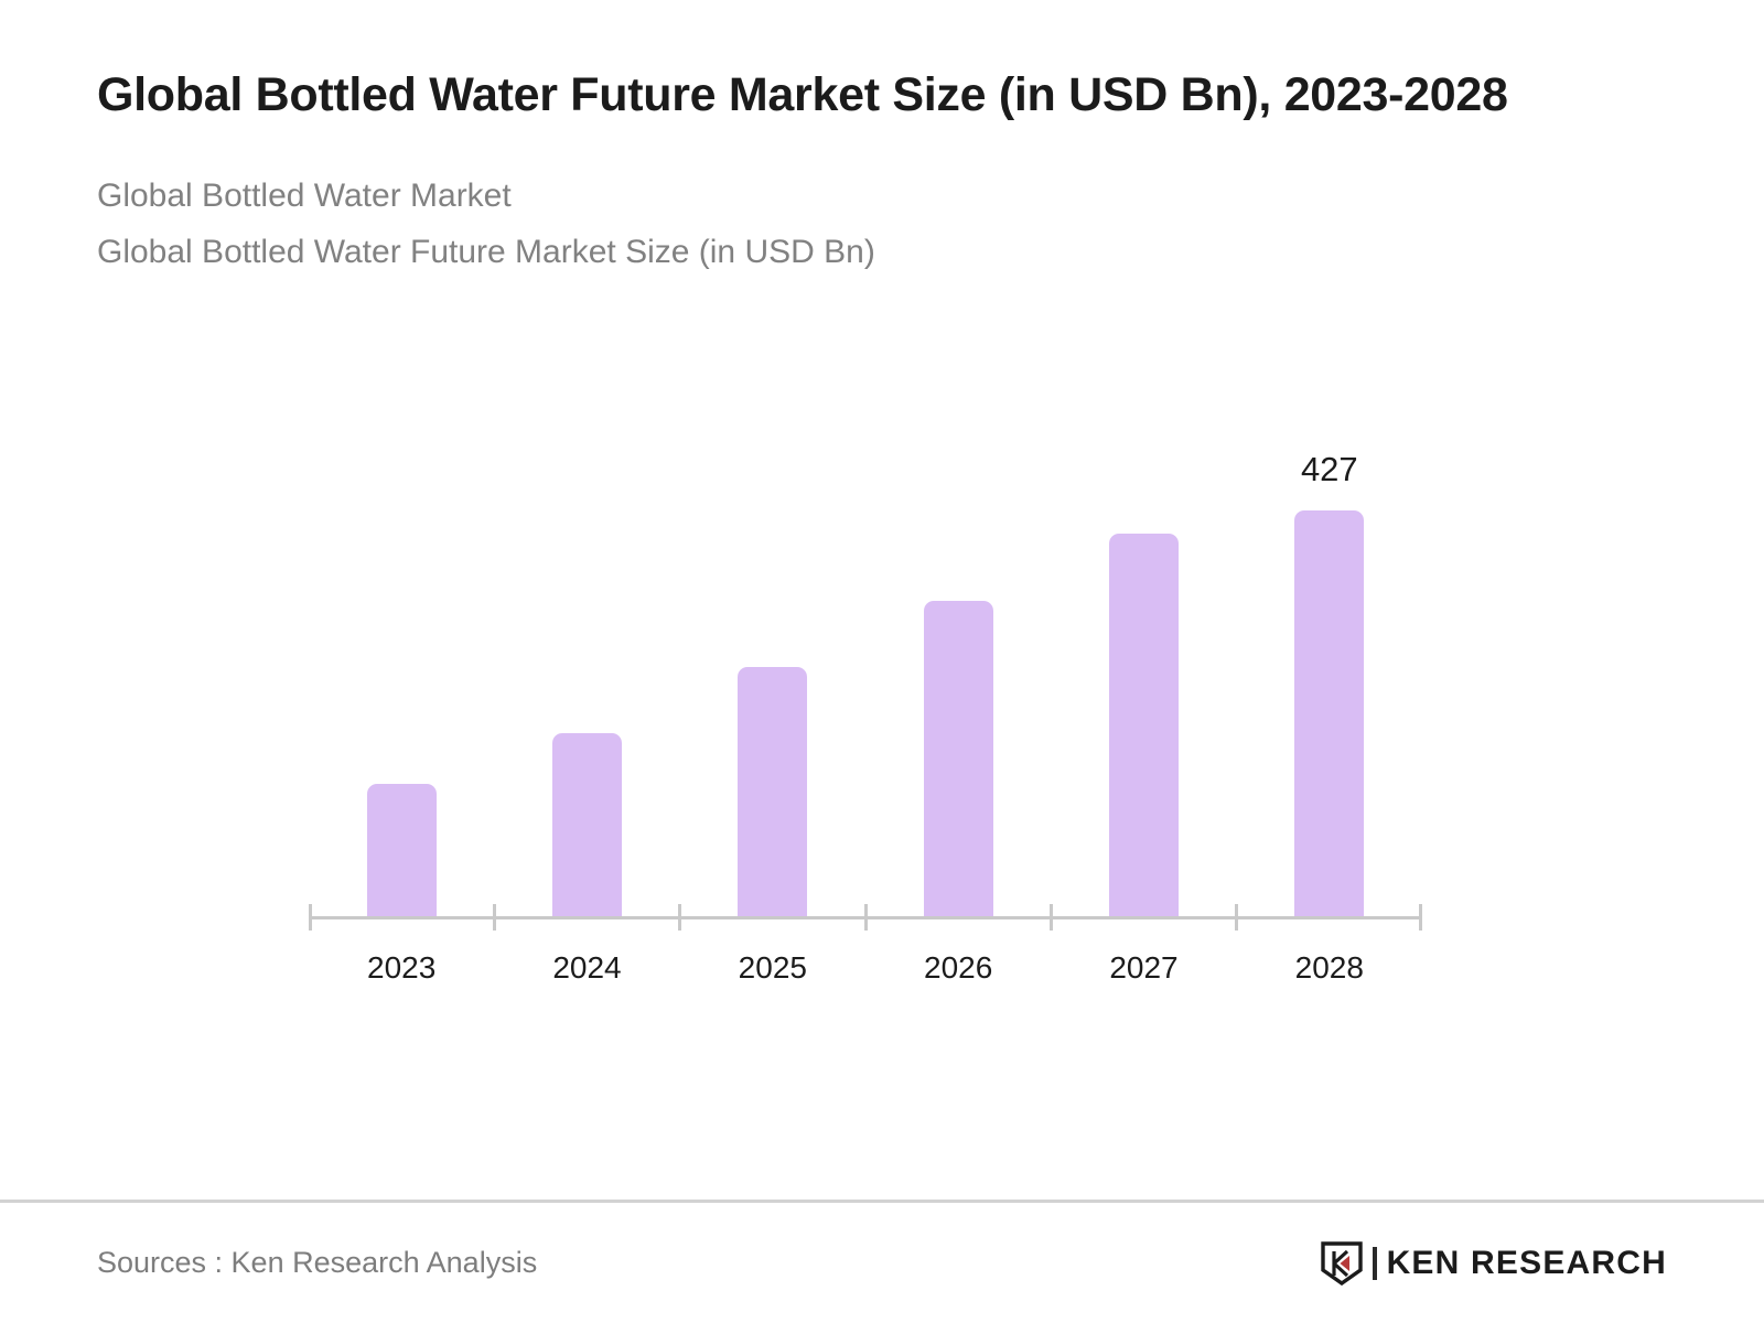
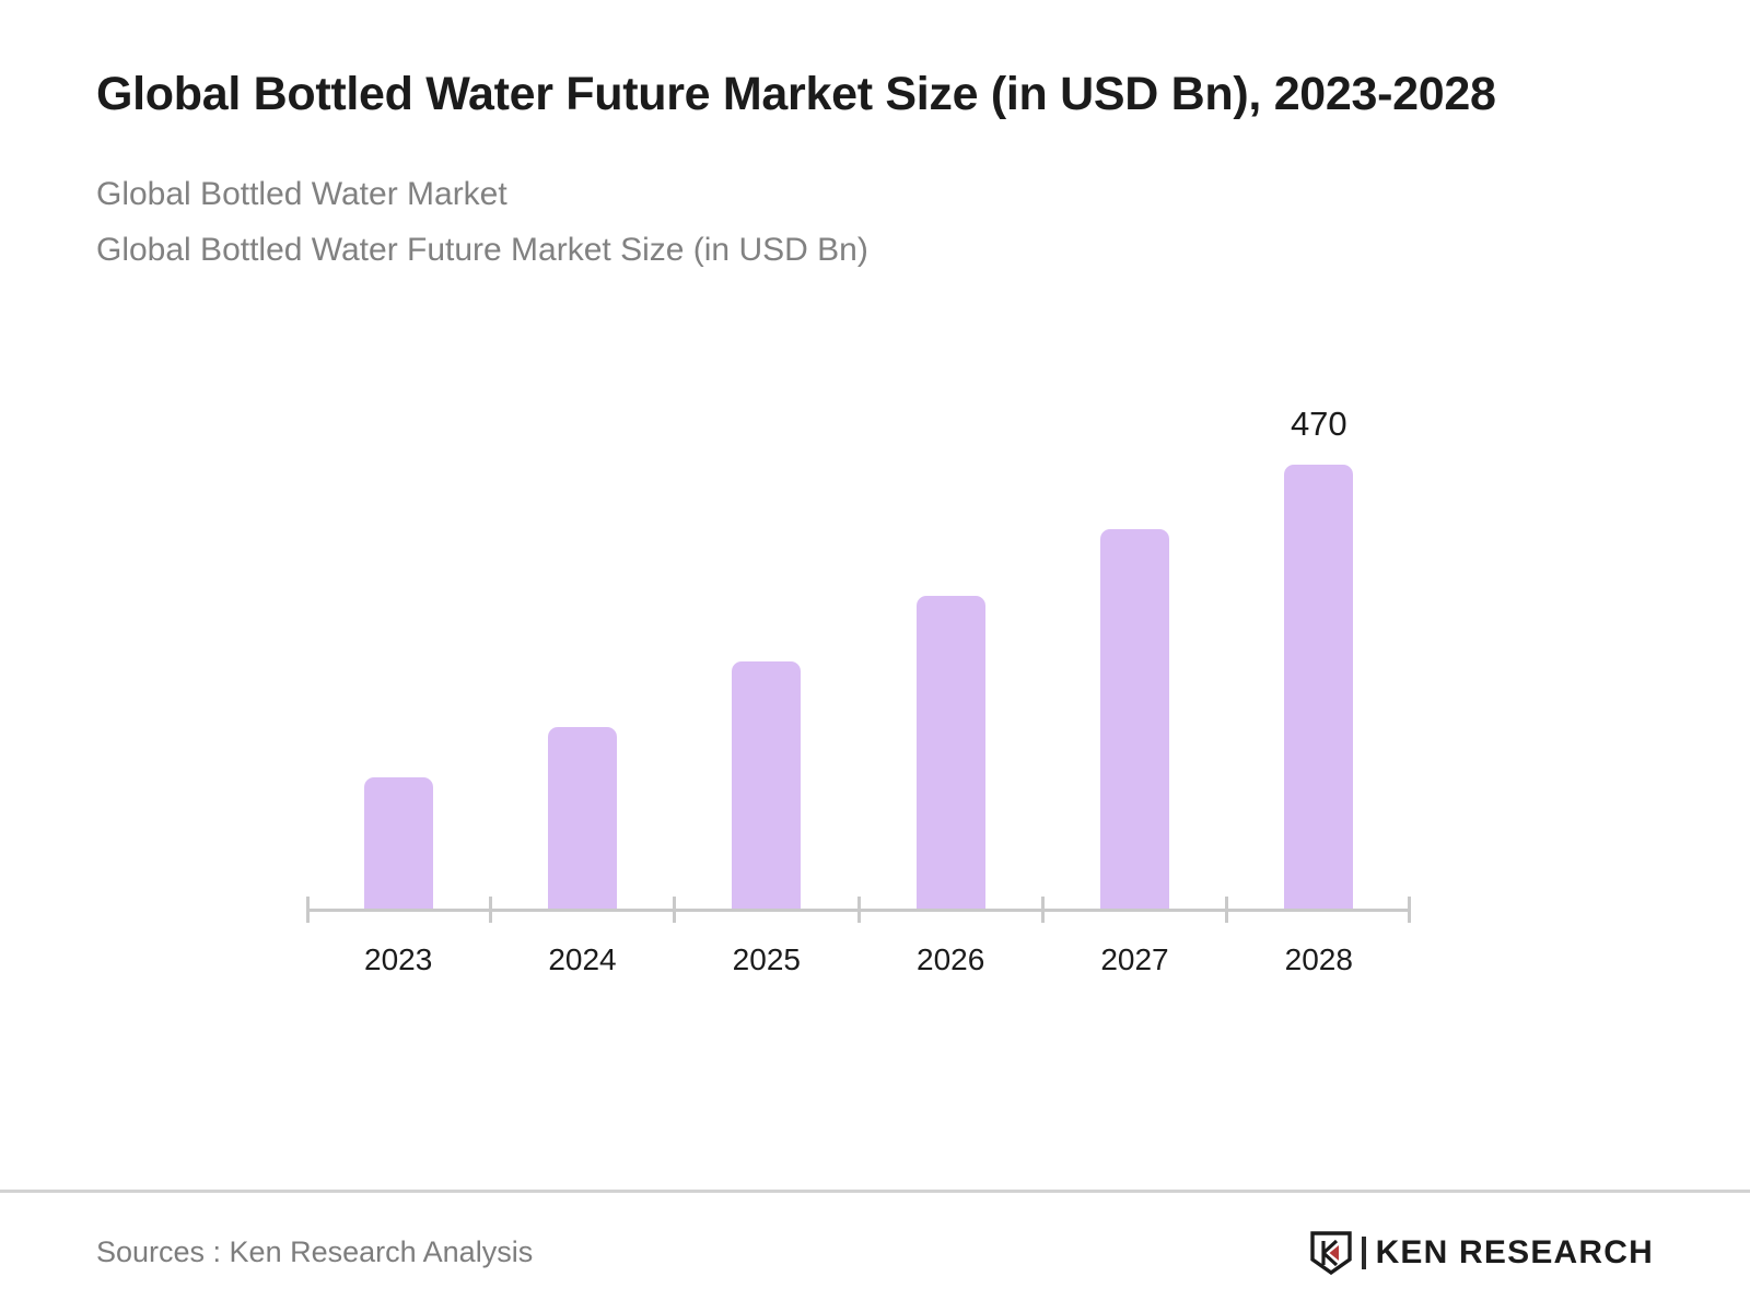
2028: 427 -> 470
